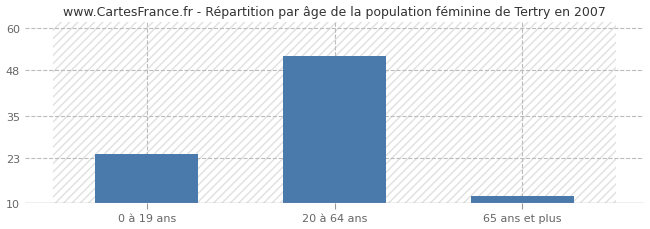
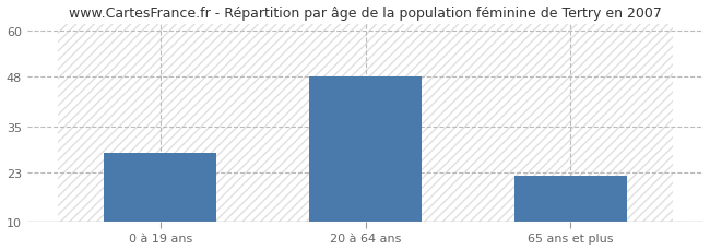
0 à 19 ans: 24 -> 28
20 à 64 ans: 52 -> 48
65 ans et plus: 12 -> 22
